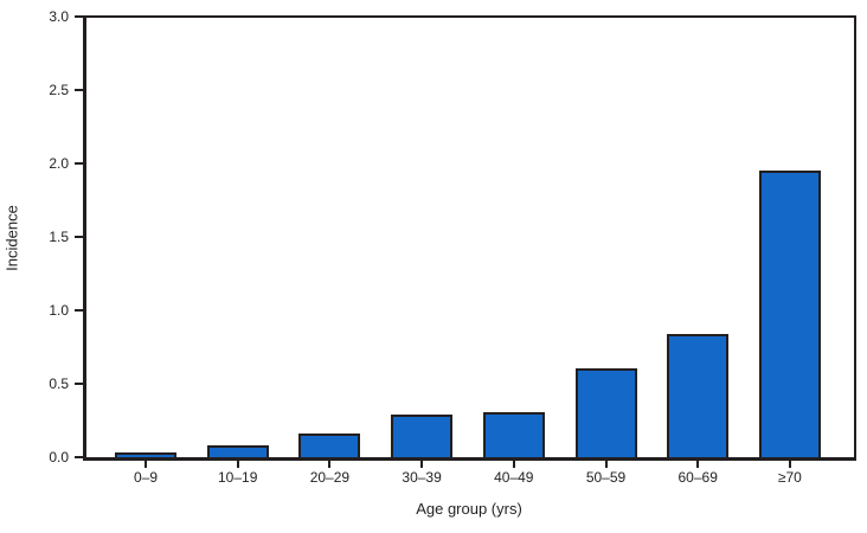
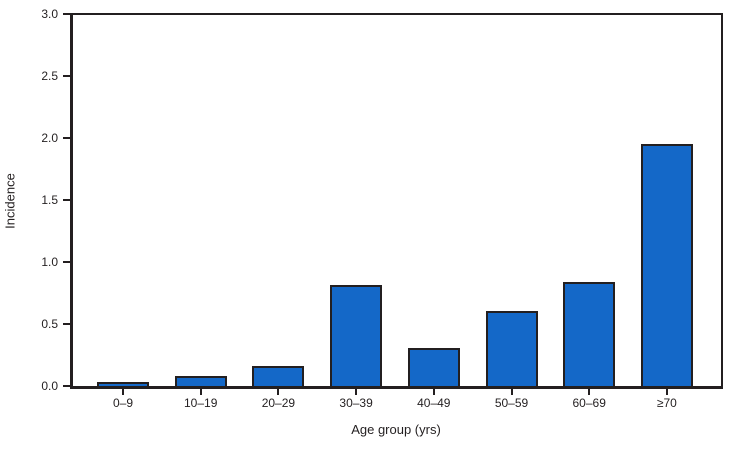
30–39: 0.29 -> 0.82
